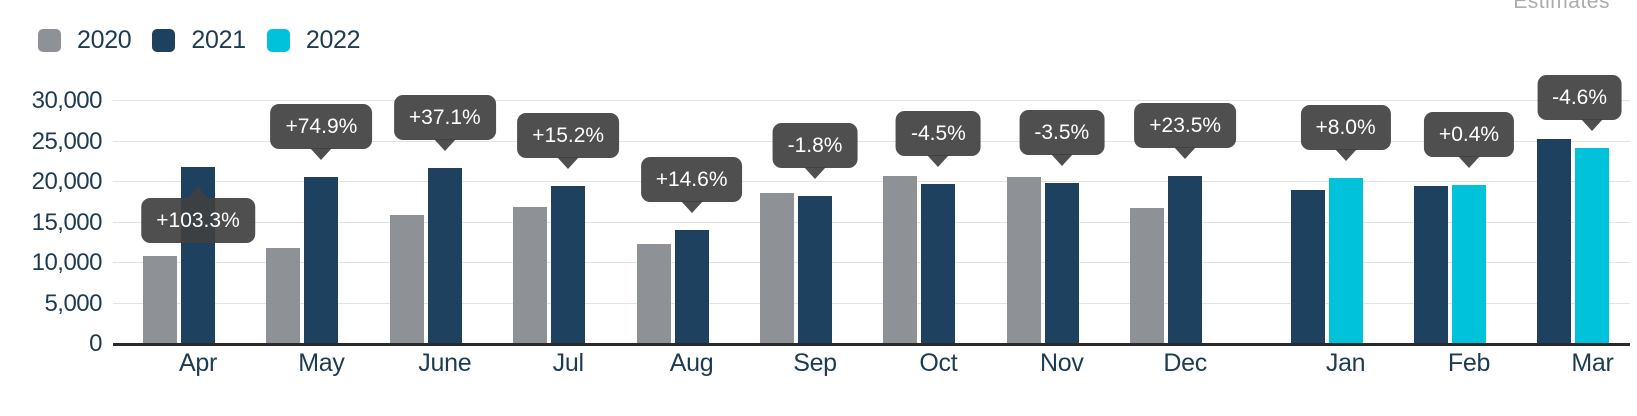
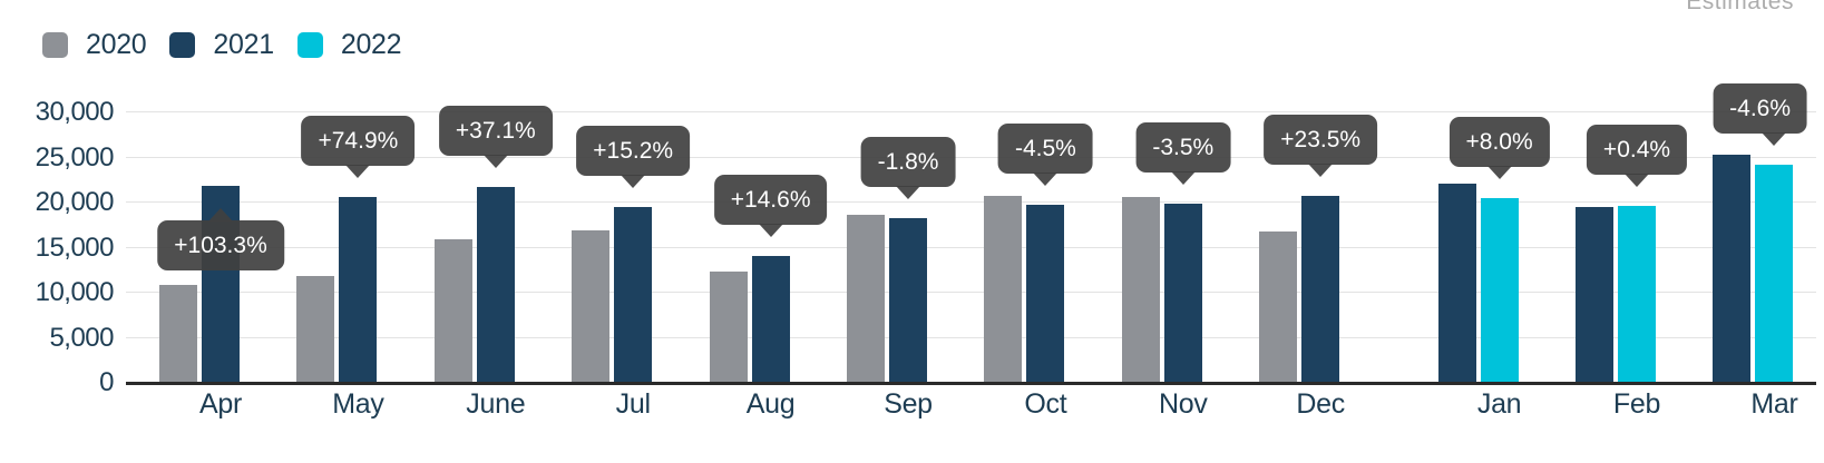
2021/Jan: 19000 -> 22000
